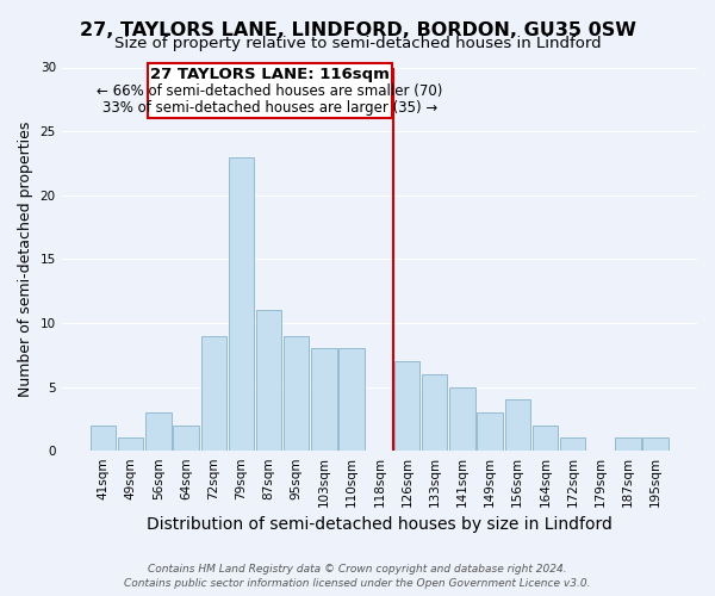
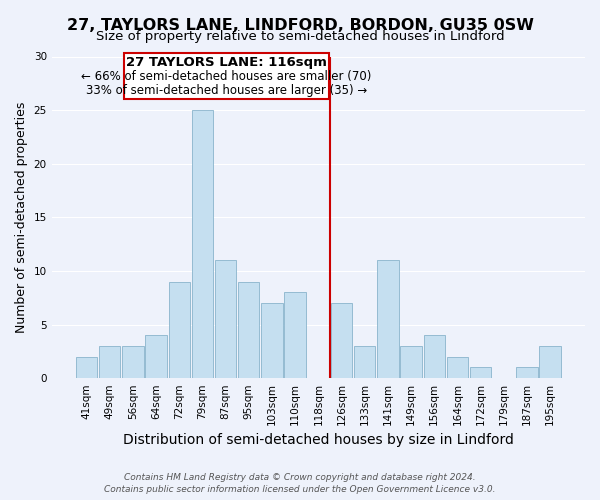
49sqm: 1 -> 3
64sqm: 2 -> 4
79sqm: 23 -> 25
103sqm: 8 -> 7
133sqm: 6 -> 3
141sqm: 5 -> 11
195sqm: 1 -> 3
